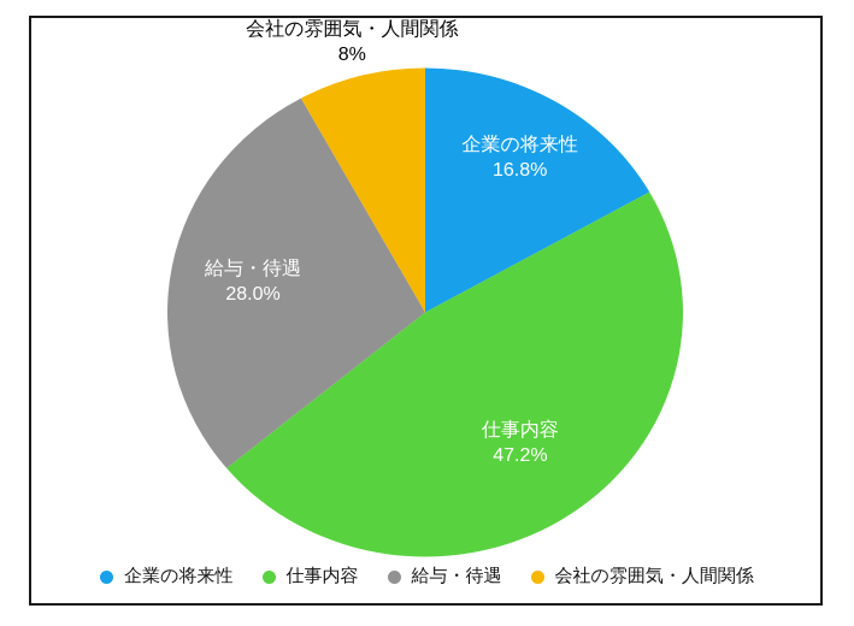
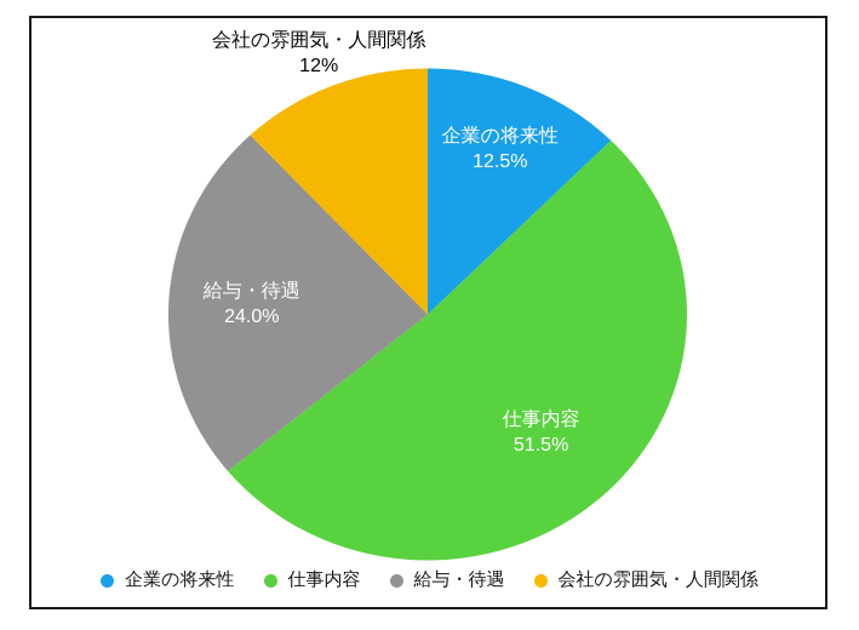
企業の将来性: 16.8% -> 12.5%
仕事内容: 47.2% -> 51.5%
給与・待遇: 28.0% -> 24.0%
会社の雰囲気・人間関係: 8% -> 12%
